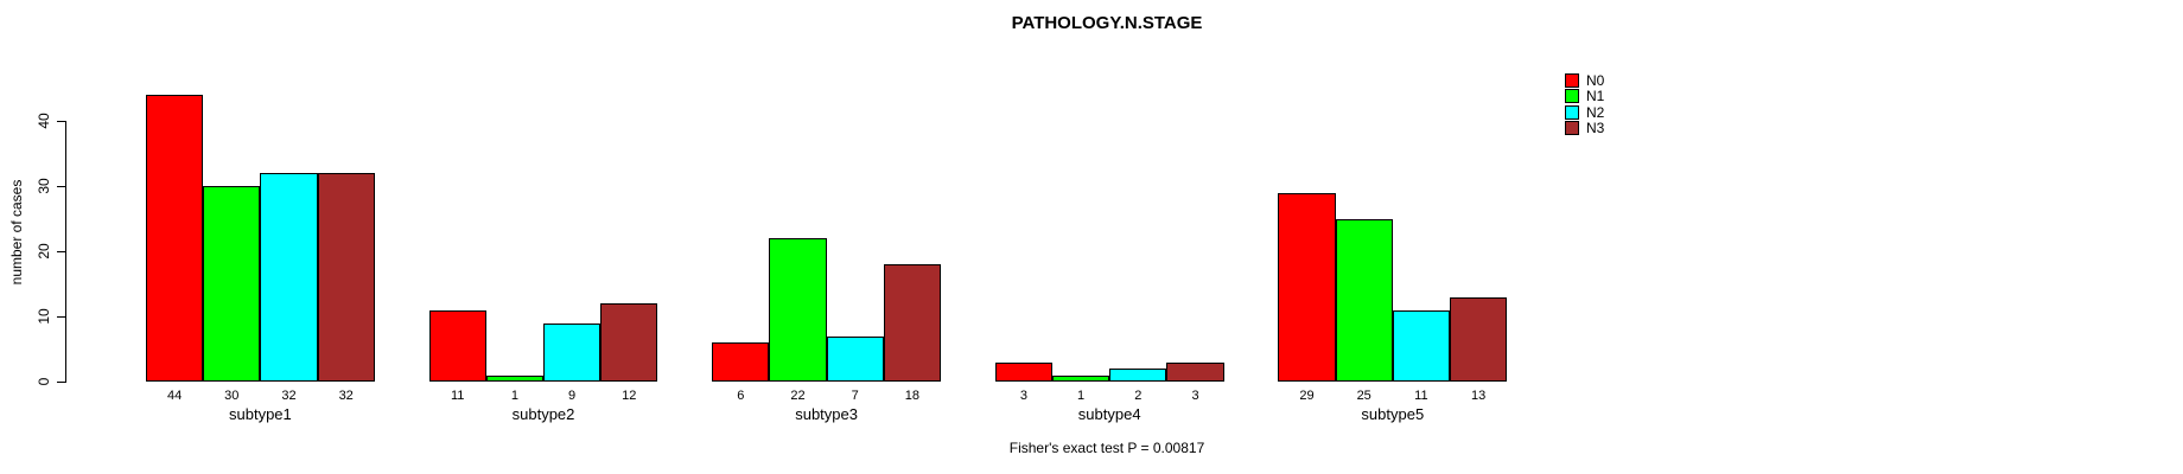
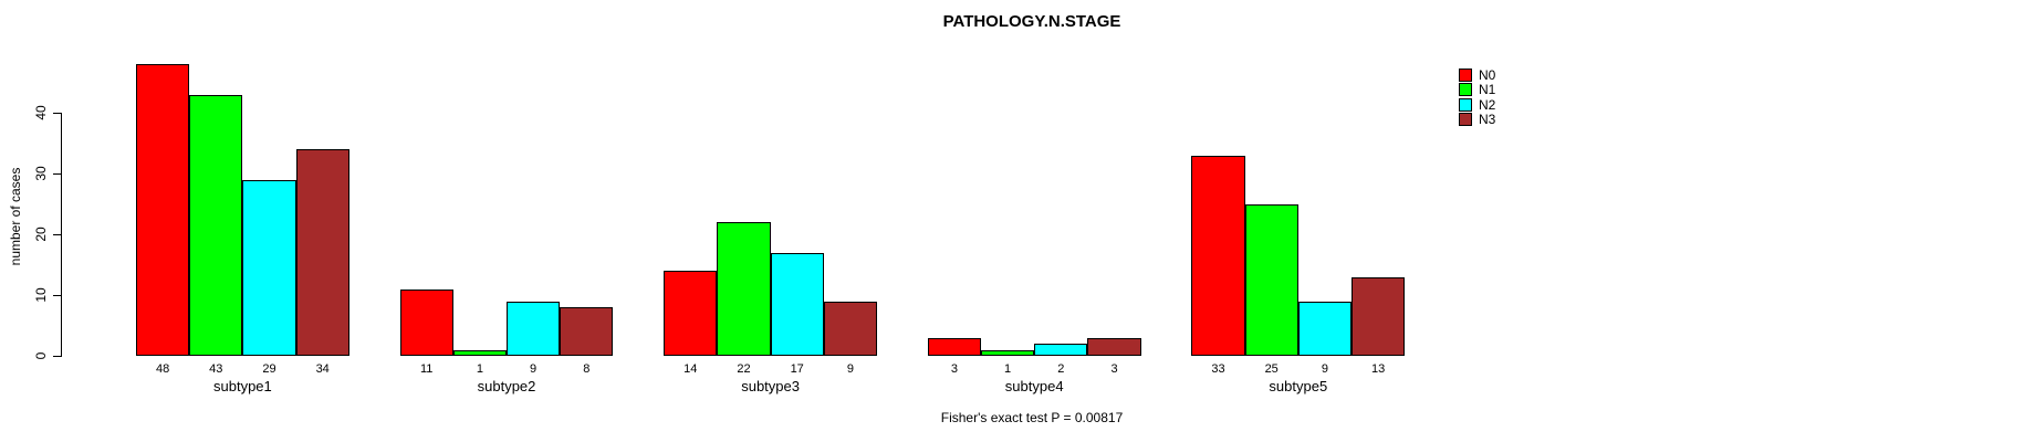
N0/subtype1: 44 -> 48
N1/subtype1: 30 -> 43
N2/subtype1: 32 -> 29
N3/subtype1: 32 -> 34
N3/subtype2: 12 -> 8
N0/subtype3: 6 -> 14
N2/subtype3: 7 -> 17
N3/subtype3: 18 -> 9
N0/subtype5: 29 -> 33
N2/subtype5: 11 -> 9
